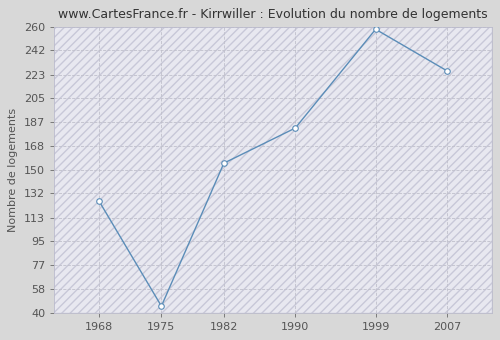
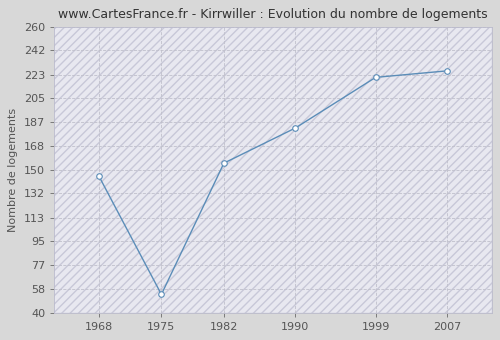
1968: 126 -> 145
1975: 45 -> 54
1999: 258 -> 221
